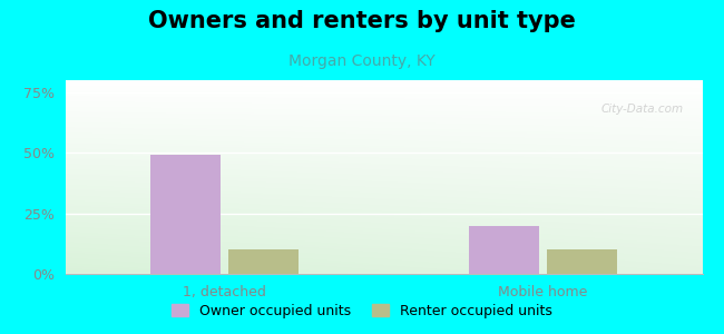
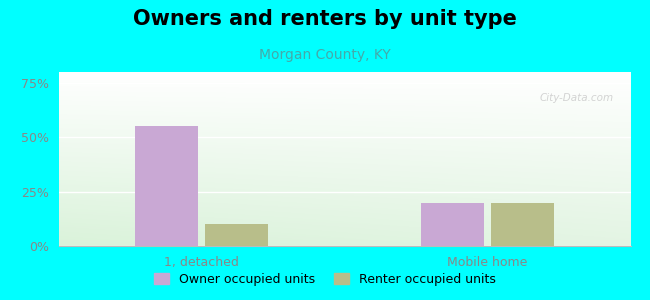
Owner occupied units/1, detached: 49% -> 55%
Renter occupied units/Mobile home: 10% -> 20%
